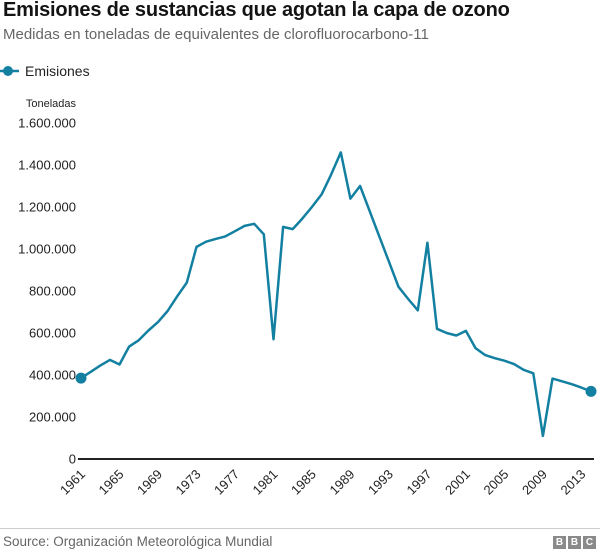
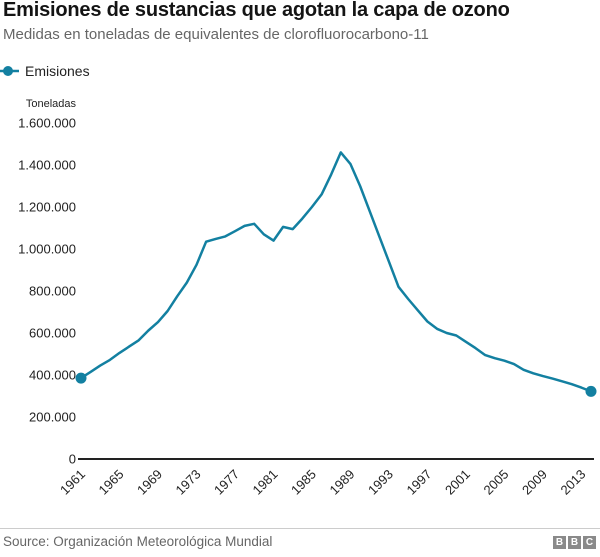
1965: 450000 -> 500000
1973: 1010000 -> 920000
1981: 570000 -> 1040000
1989: 1240000 -> 1400000
1997: 1030000 -> 660000
2001: 610000 -> 560000
2009: 110000 -> 400000
